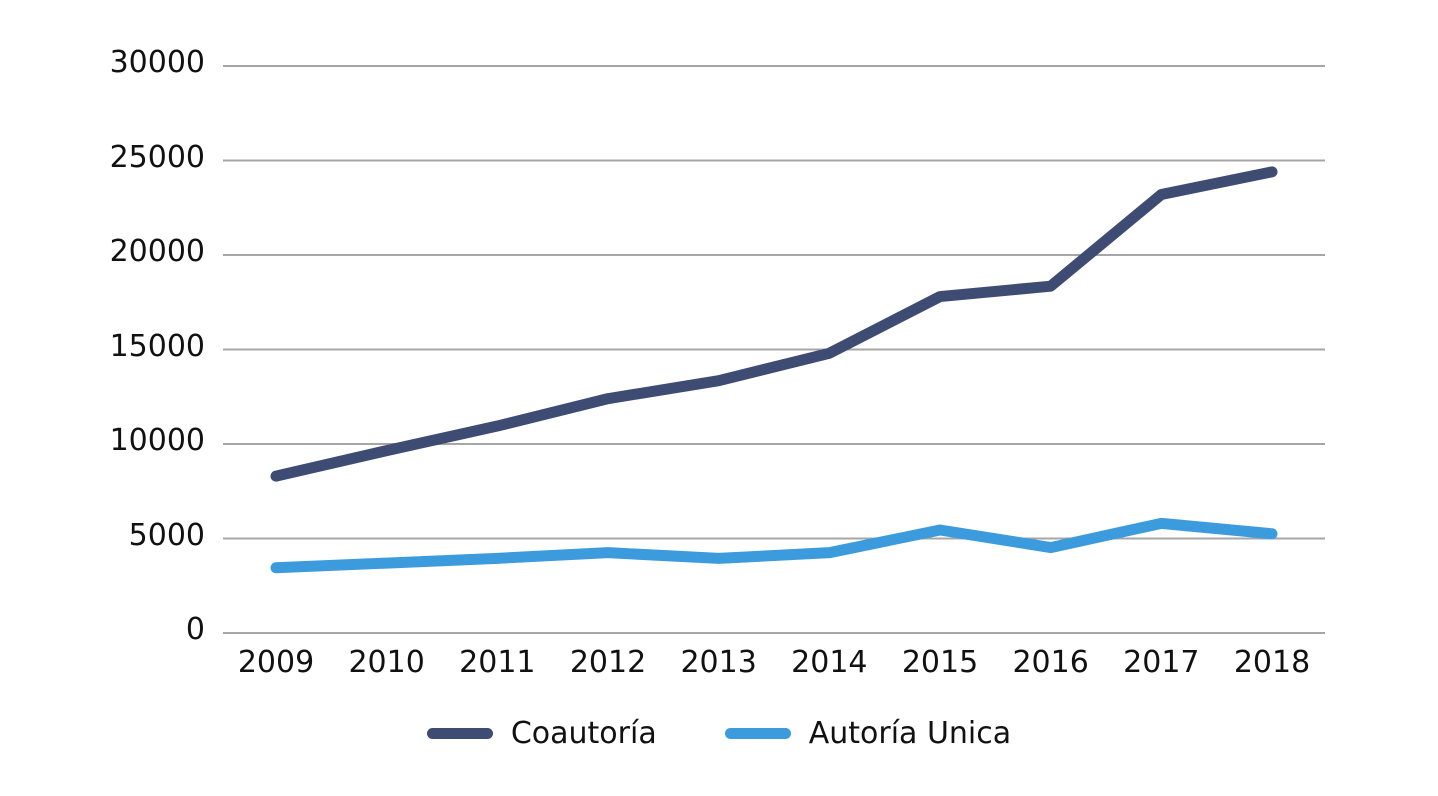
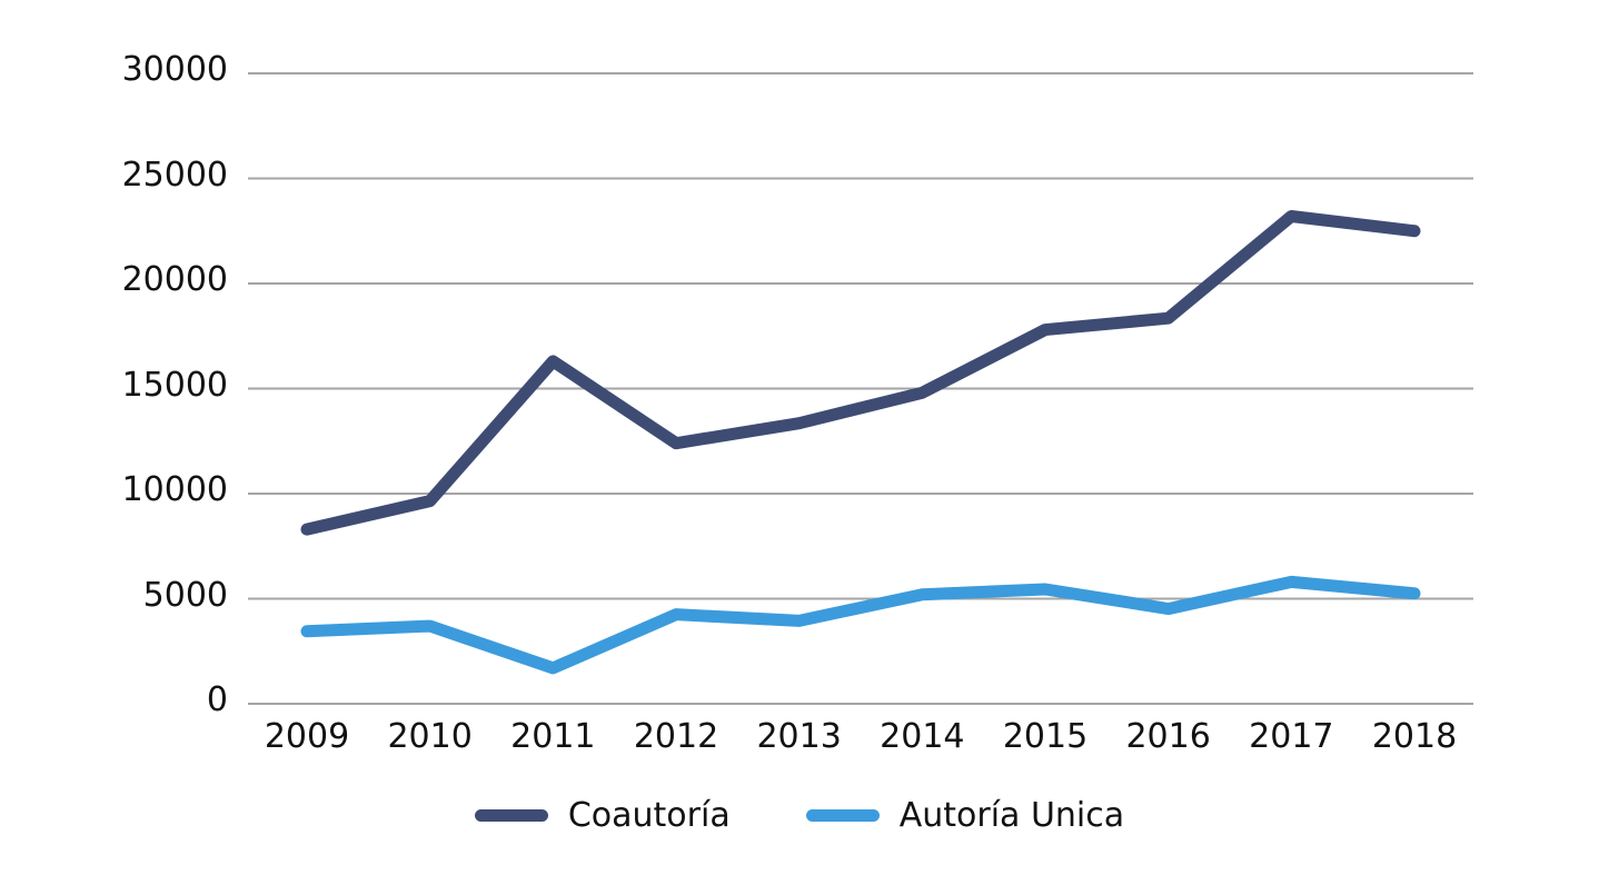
Coautoría/2011: 11000 -> 16300
Autoría Unica/2011: 4000 -> 1700
Autoría Unica/2014: 4200 -> 5200
Coautoría/2018: 24400 -> 22500
